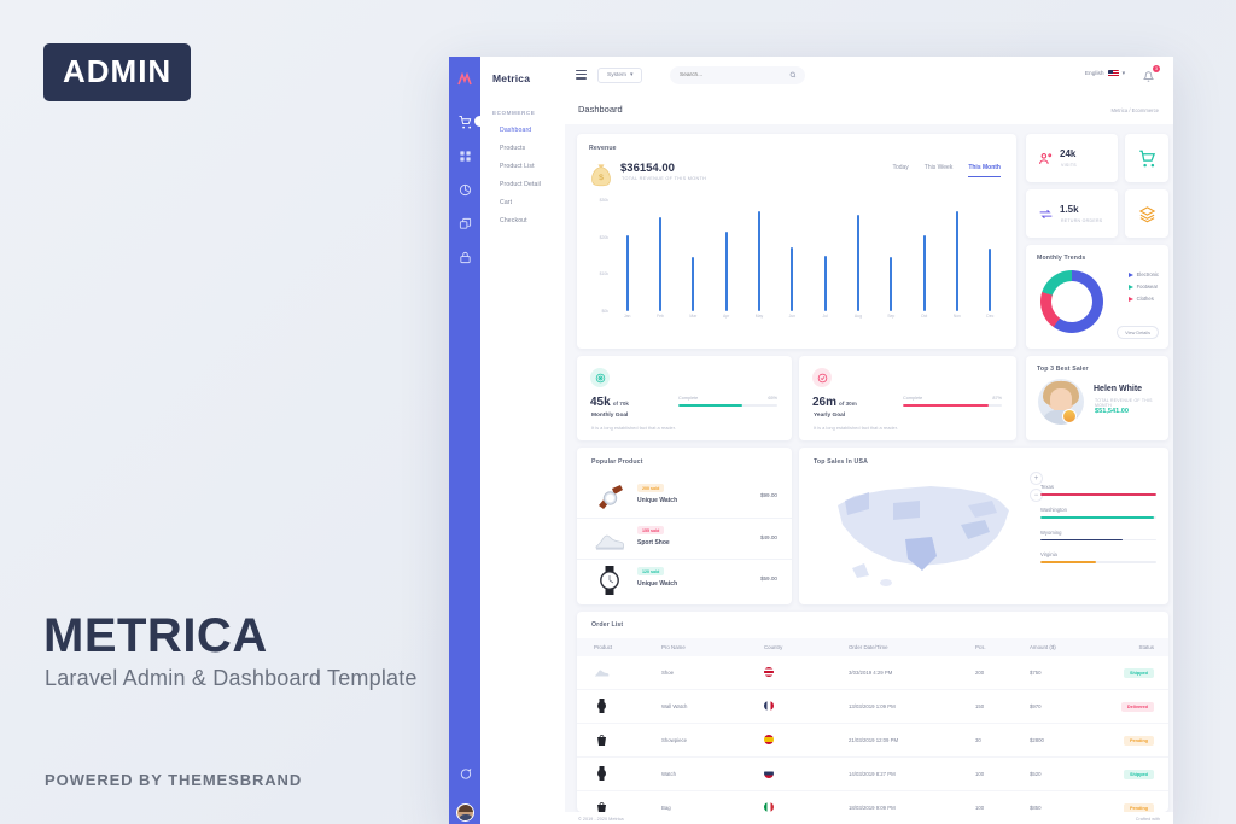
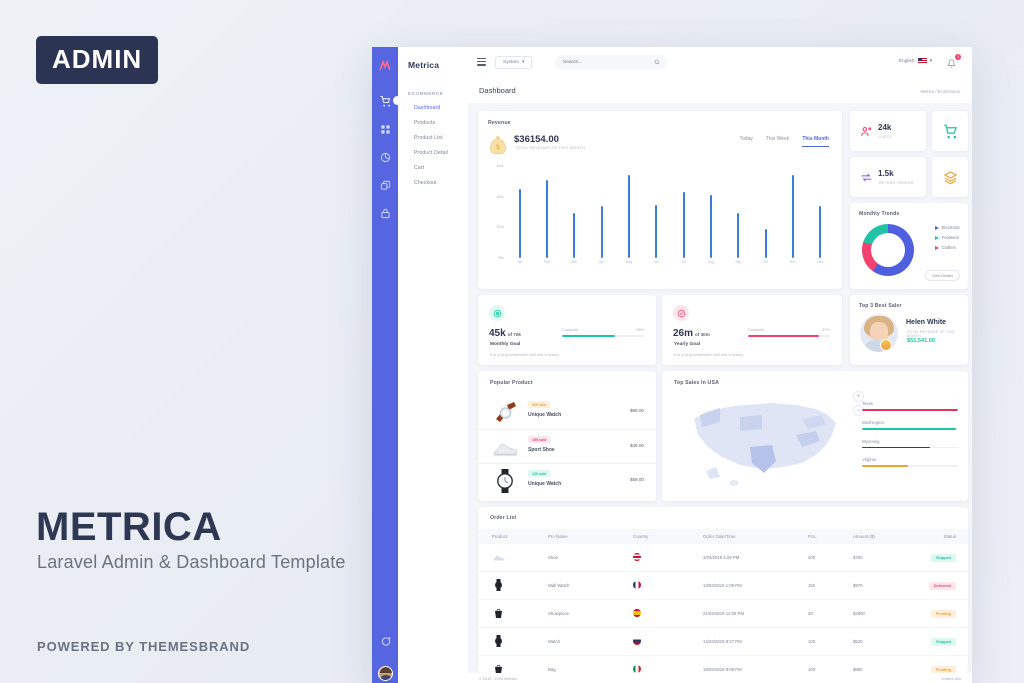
Jan: $22k -> $24k
Apr: $23k -> $18k
Jul: $16k -> $23k
Aug: $28k -> $22k
Oct: $22k -> $10k
